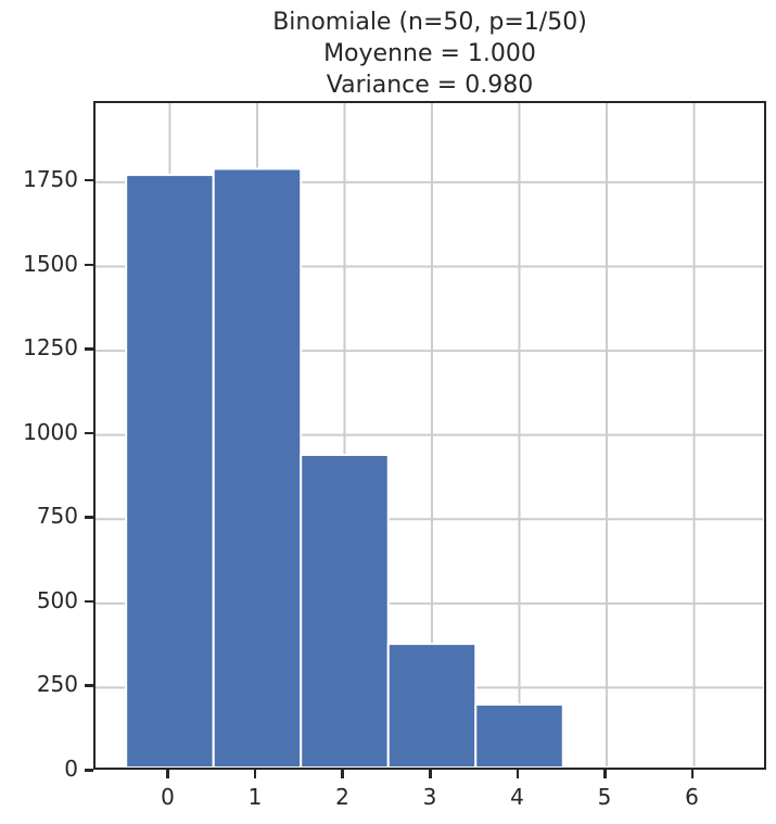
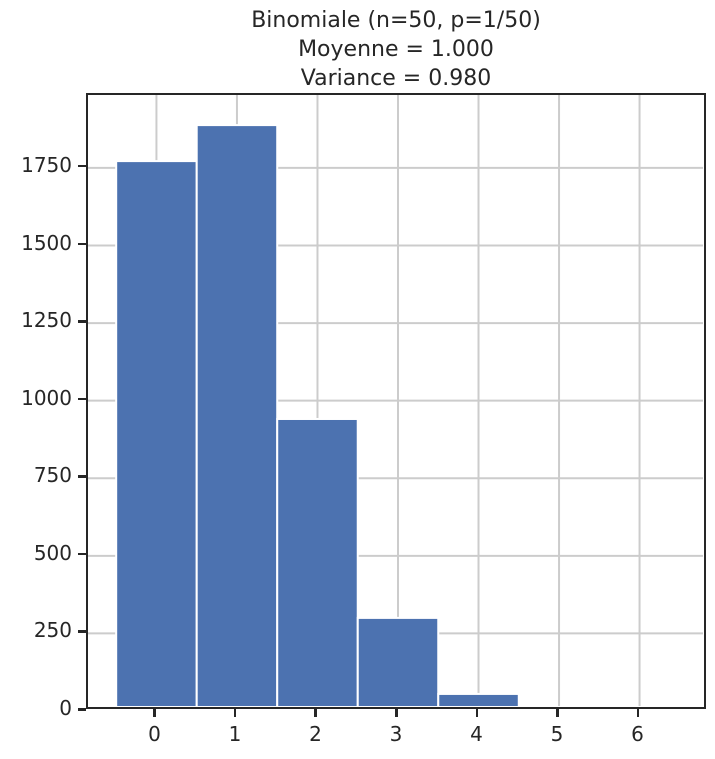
1: 1790 -> 1890
3: 380 -> 300
4: 200 -> 60
